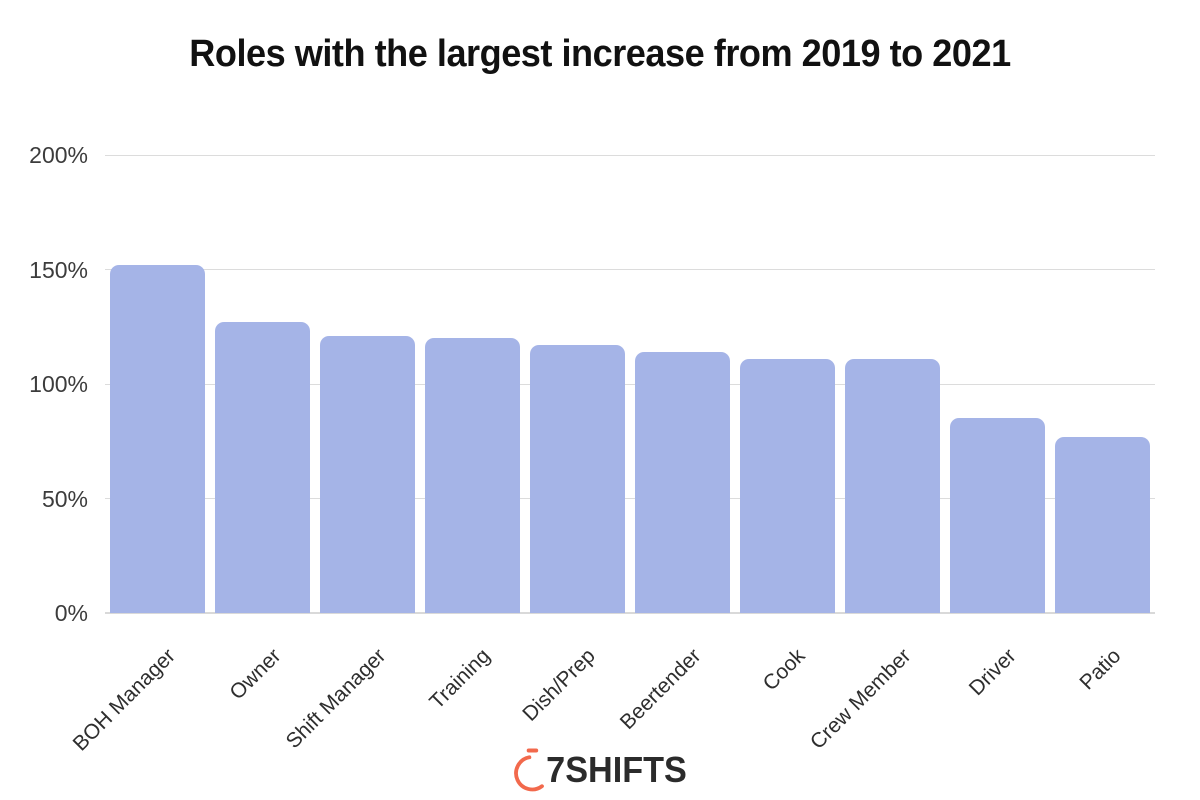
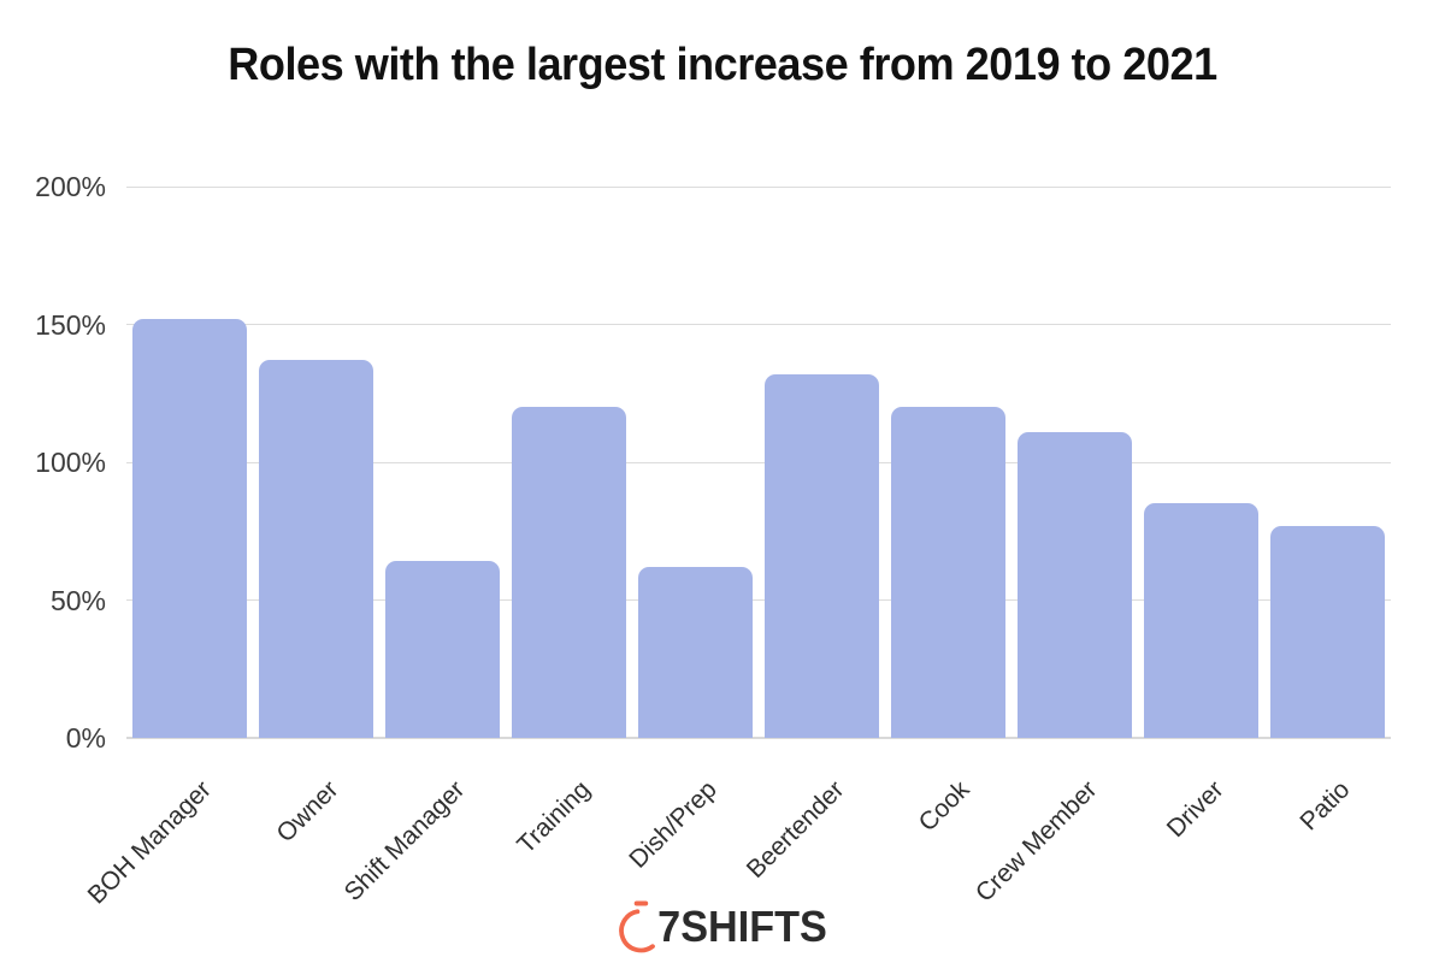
Owner: 127% -> 137%
Shift Manager: 121% -> 64%
Dish/Prep: 117% -> 62%
Beertender: 114% -> 132%
Cook: 111% -> 120%
